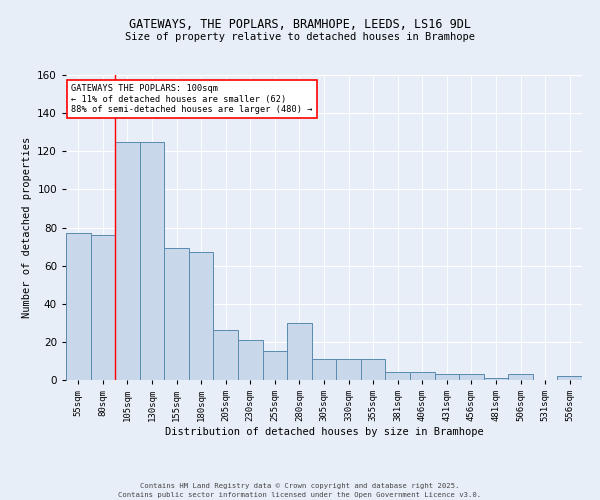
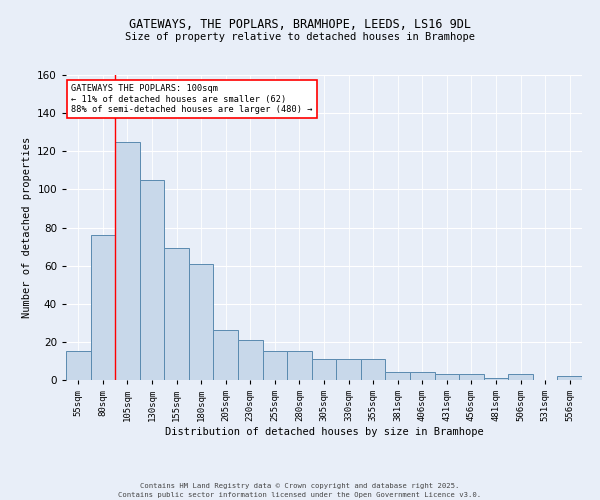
55sqm: 77 -> 15
130sqm: 125 -> 105
180sqm: 67 -> 61
280sqm: 30 -> 15
